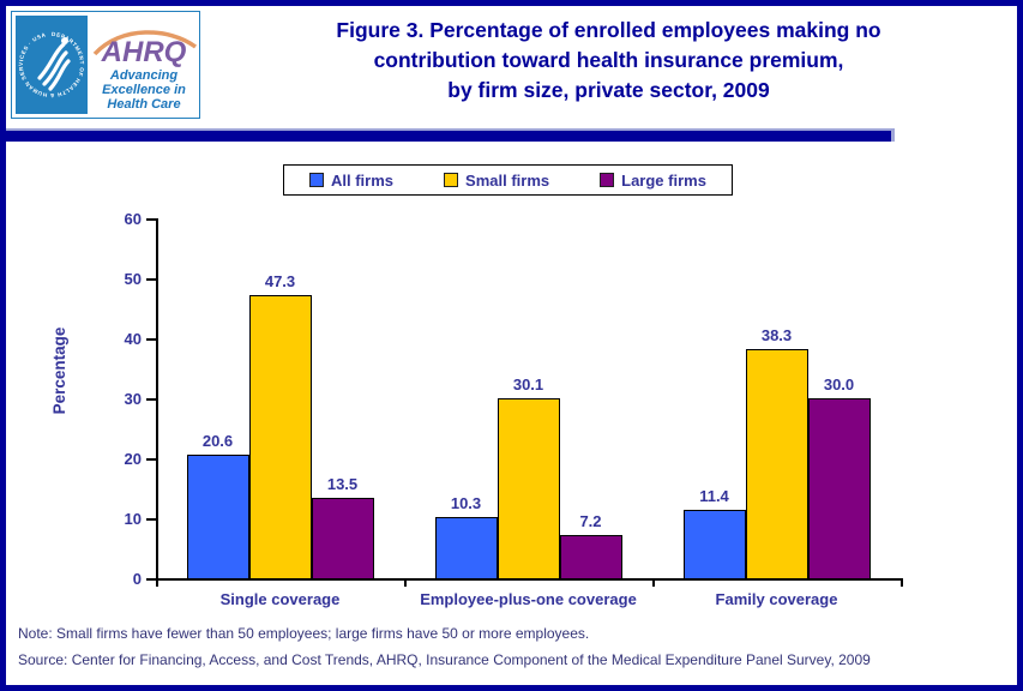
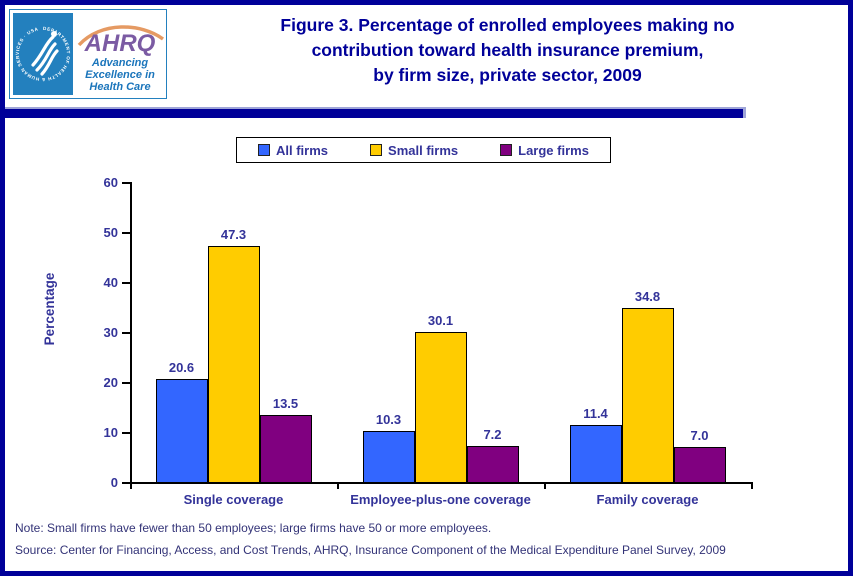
Small firms/Family coverage: 38.3 -> 34.8
Large firms/Family coverage: 30.0 -> 7.0
